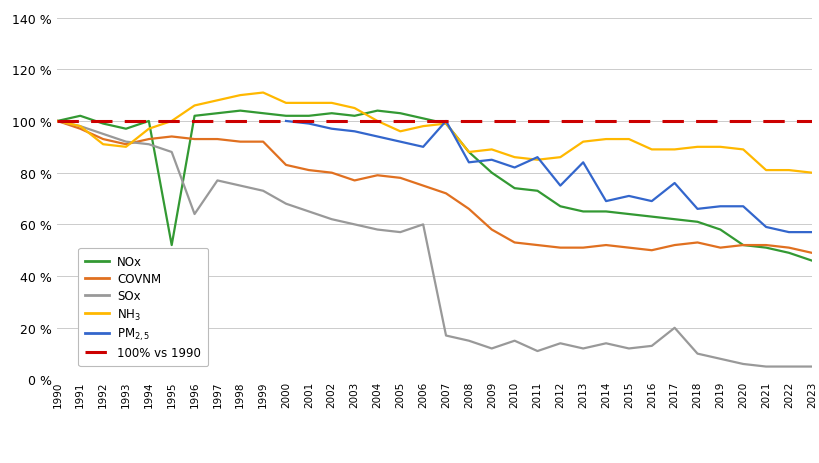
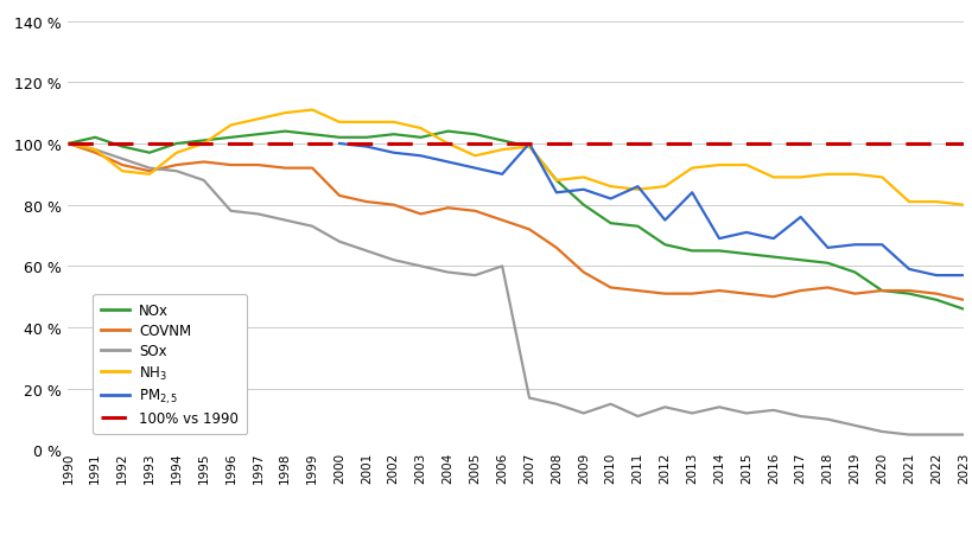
NOx/1995: 52 % -> 101 %
SOx/1996: 64 % -> 78 %
SOx/2017: 20 % -> 11 %
